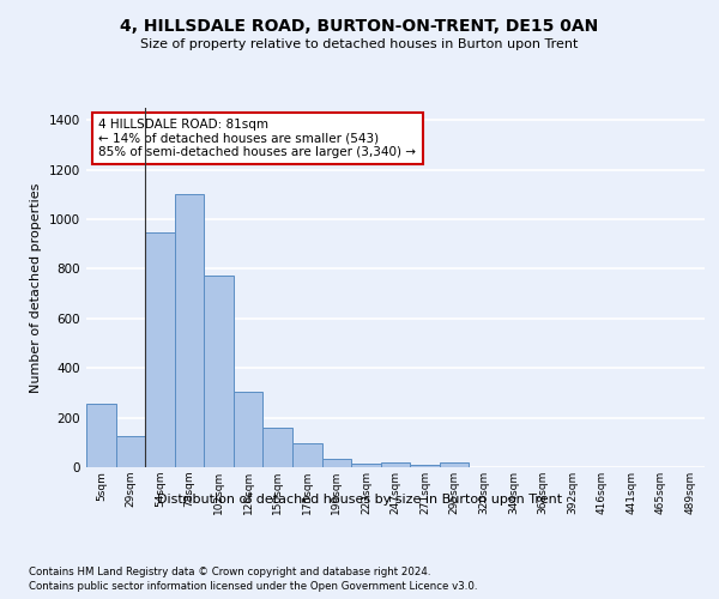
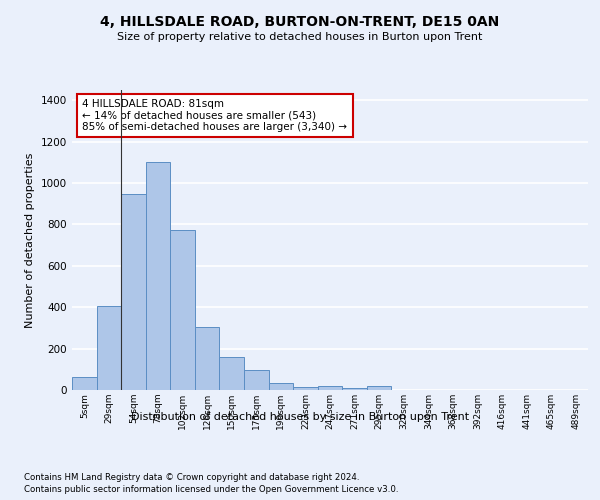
5sqm: 255 -> 65
29sqm: 125 -> 405
